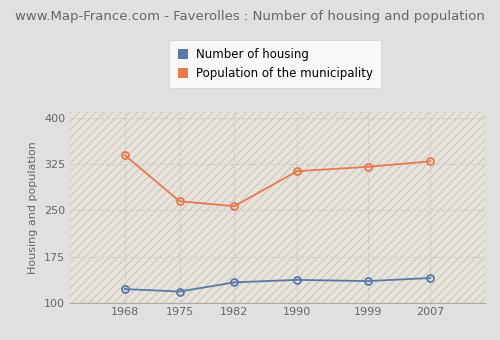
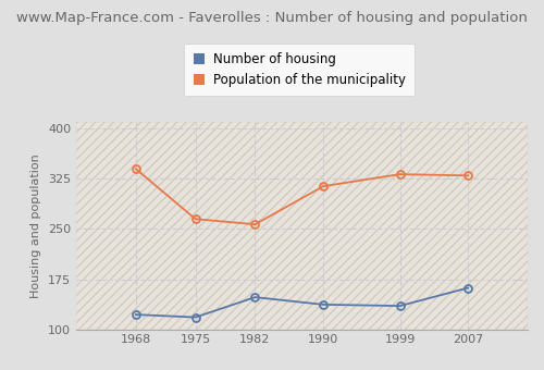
Number of housing/1982: 133 -> 148
Population of the municipality/1999: 321 -> 332
Number of housing/2007: 140 -> 162
